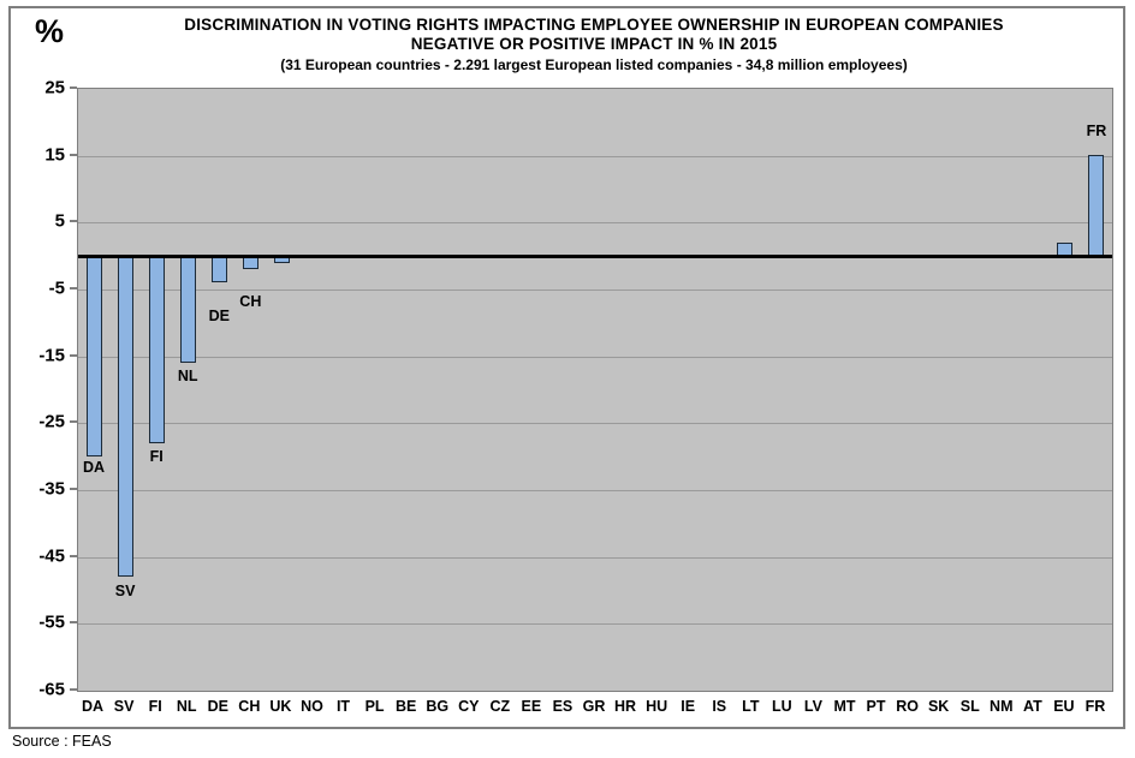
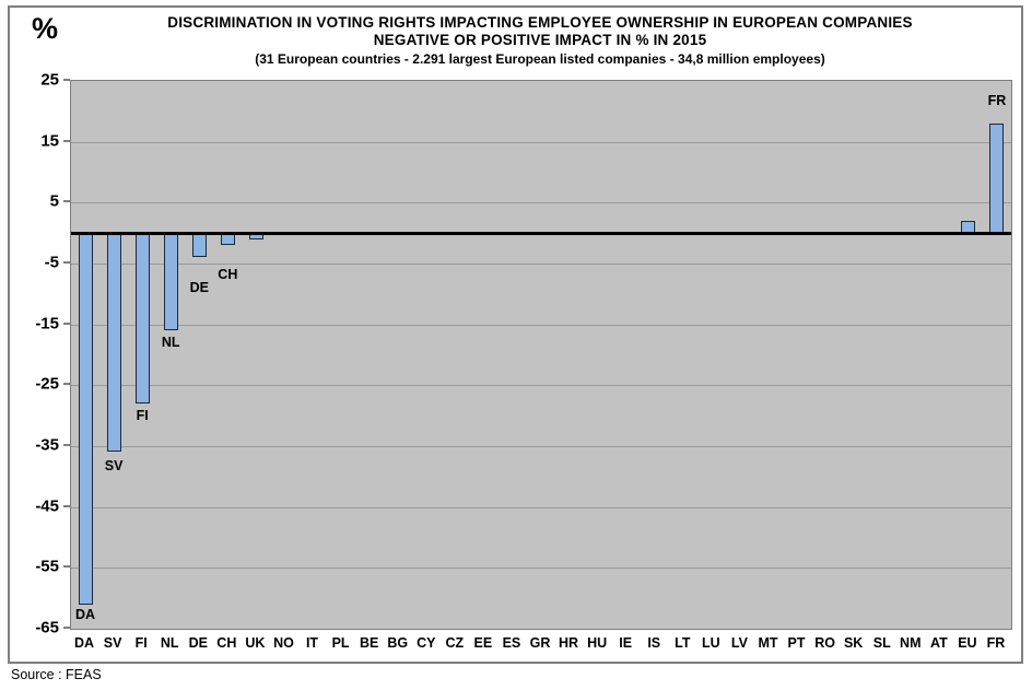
DA: -30 -> -61
SV: -48 -> -36
FR: 15 -> 18
